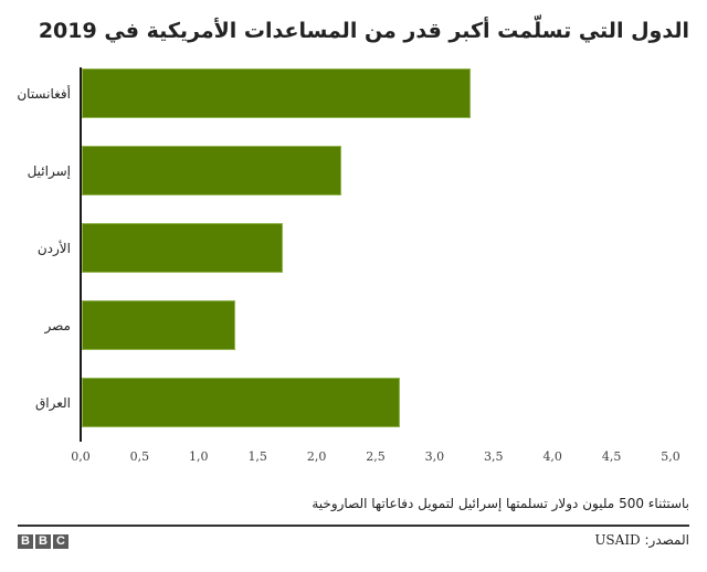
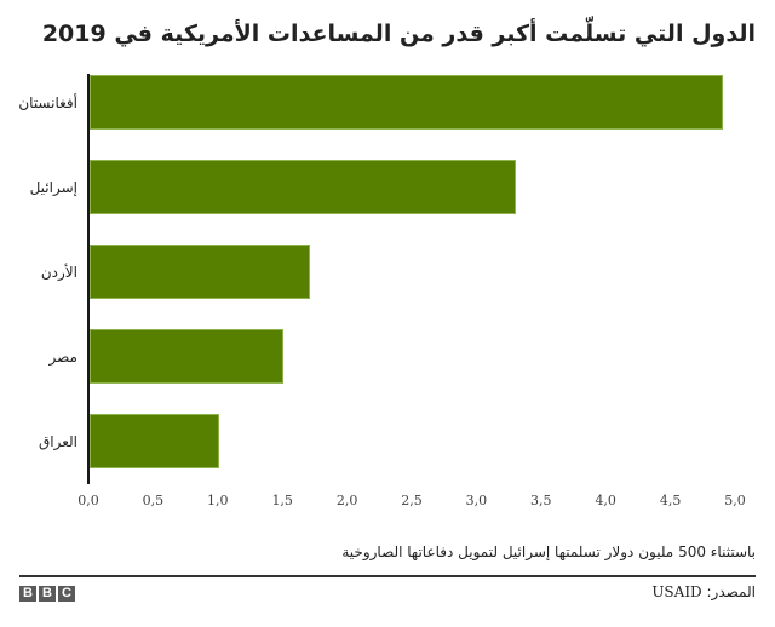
أفغانستان: 3,3 -> 4,9
إسرائيل: 2,2 -> 3,3
مصر: 1,3 -> 1,5
العراق: 2,7 -> 1,0
